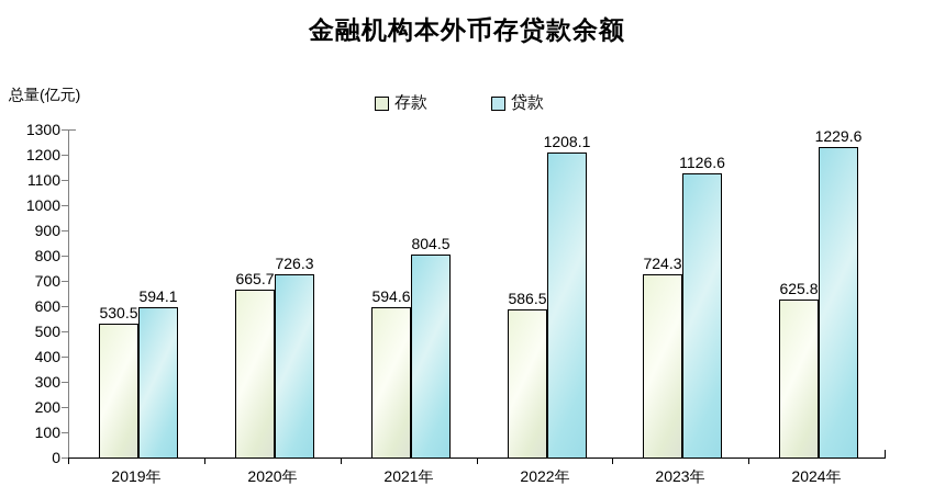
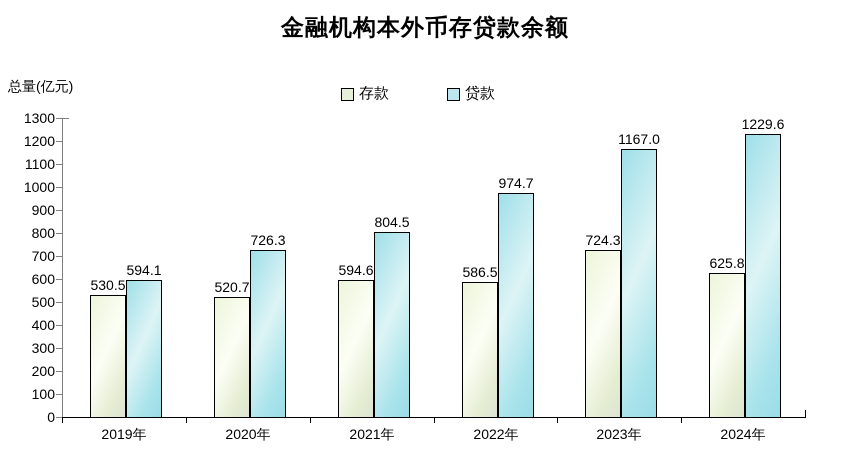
存款/2020年: 665.7 -> 520.7
贷款/2022年: 1208.1 -> 974.7
贷款/2023年: 1126.6 -> 1167.0
